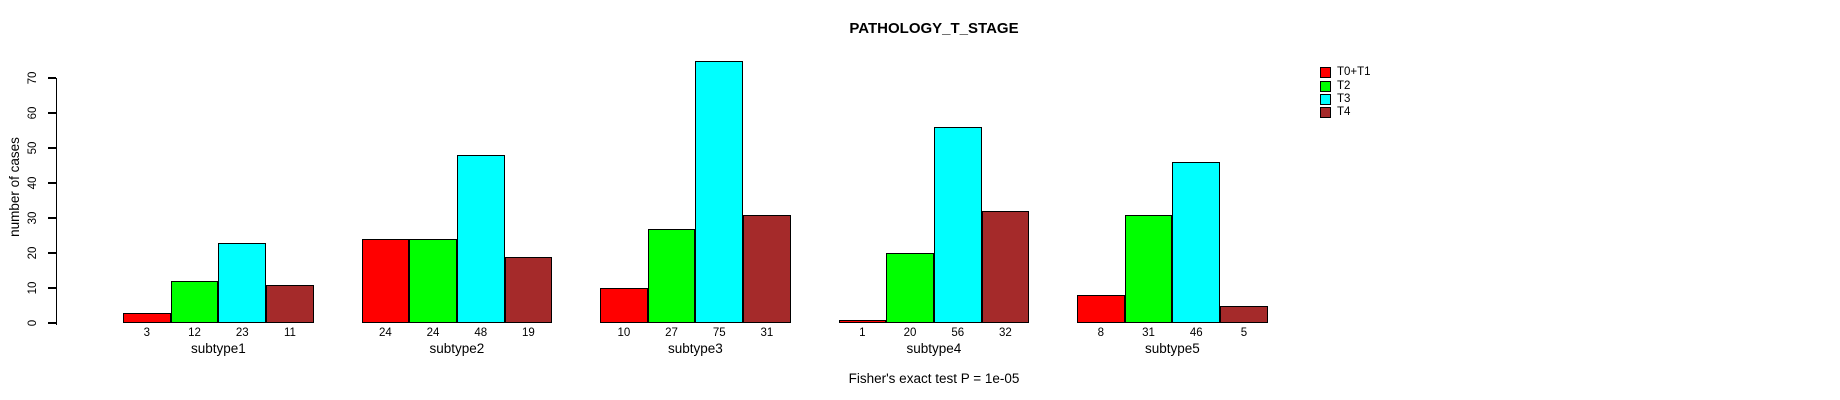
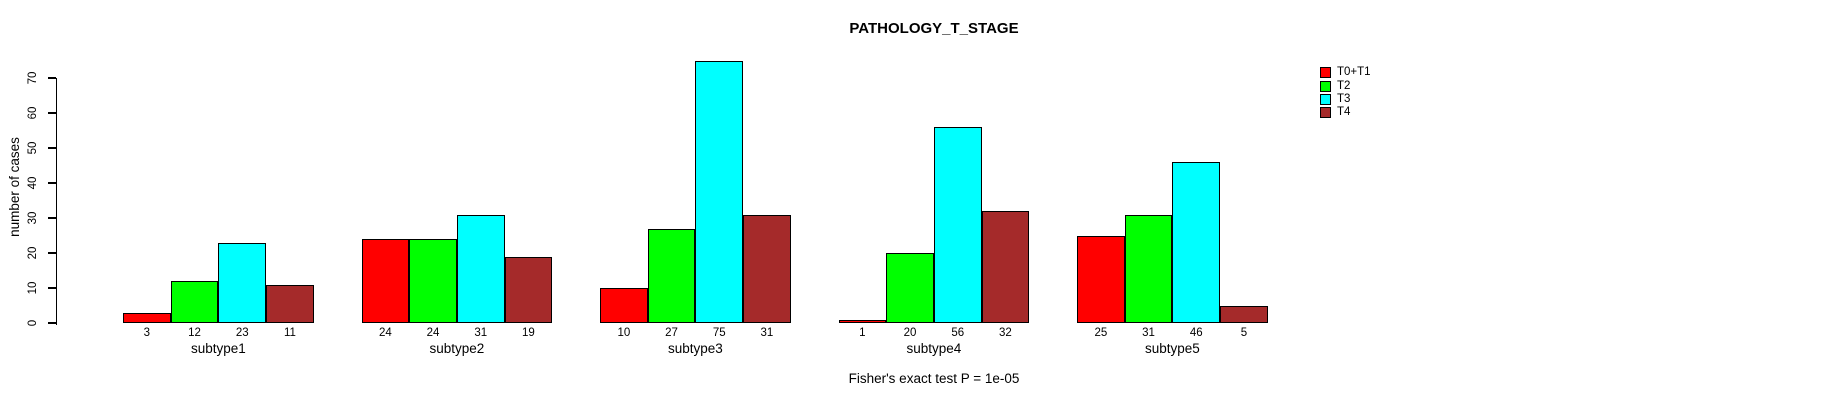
T3/subtype2: 48 -> 31
T0+T1/subtype5: 8 -> 25
